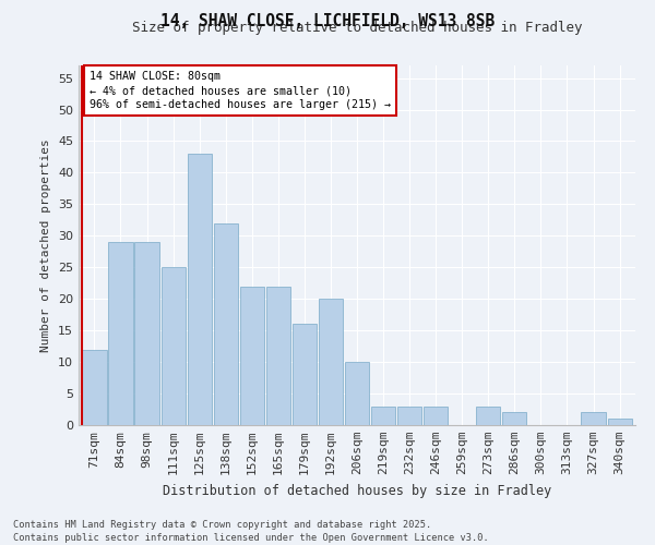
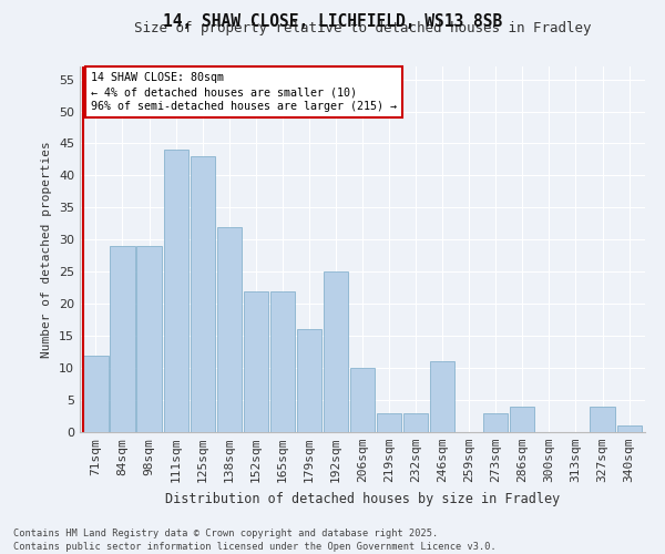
111sqm: 25 -> 44
192sqm: 20 -> 25
246sqm: 3 -> 11
286sqm: 2 -> 4
327sqm: 2 -> 4
